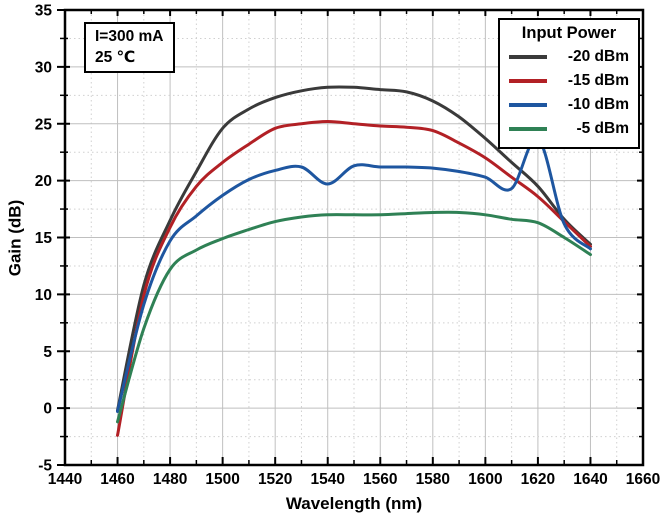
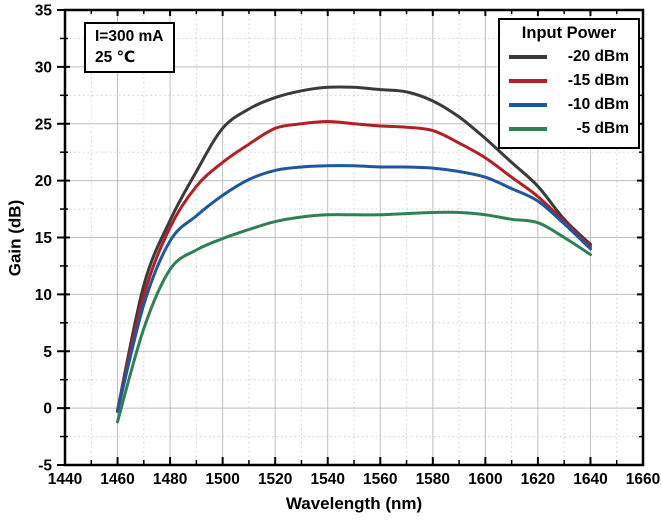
-15 dBm/1460: -2.4 -> -0.2
-10 dBm/1540: 19.7 -> 21.3
-10 dBm/1620: 23.7 -> 18.2
